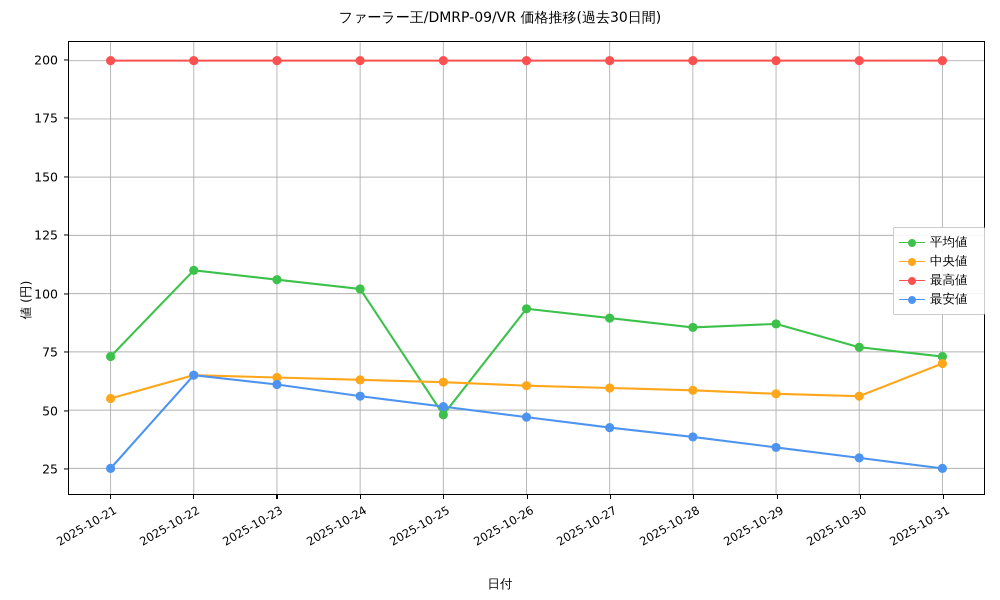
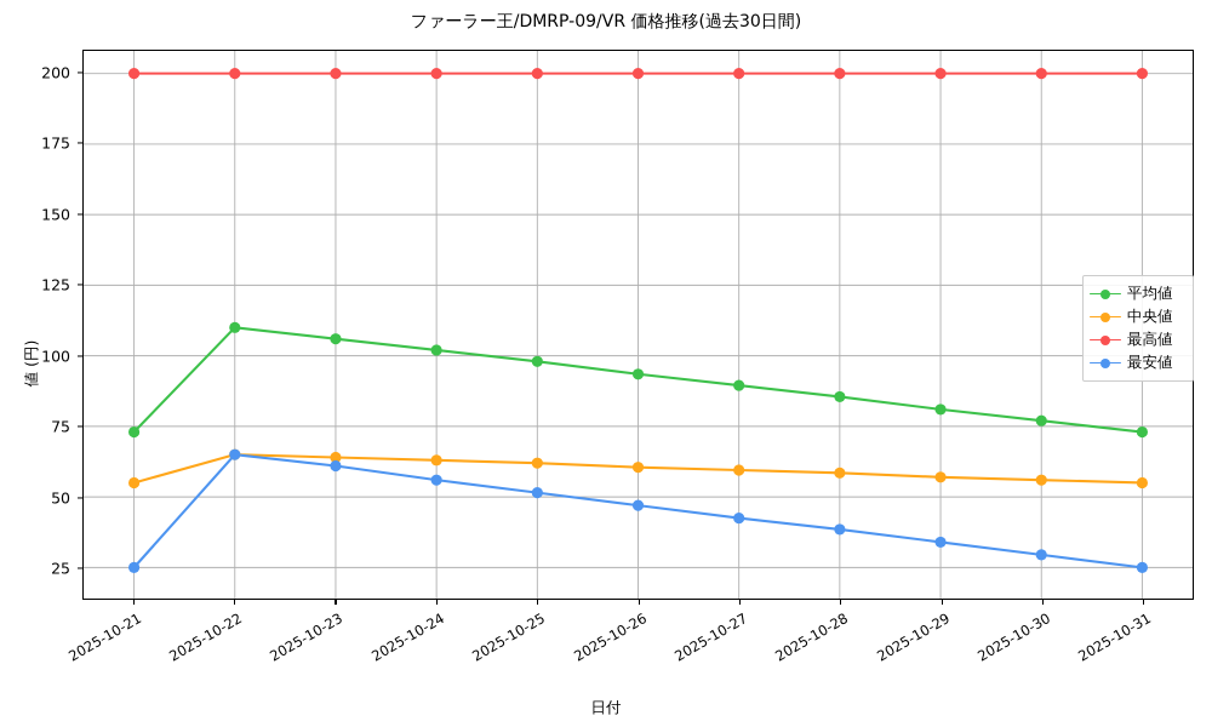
平均値/2025-10-25: 48 -> 98
平均値/2025-10-29: 87 -> 81
中央値/2025-10-31: 70 -> 55
